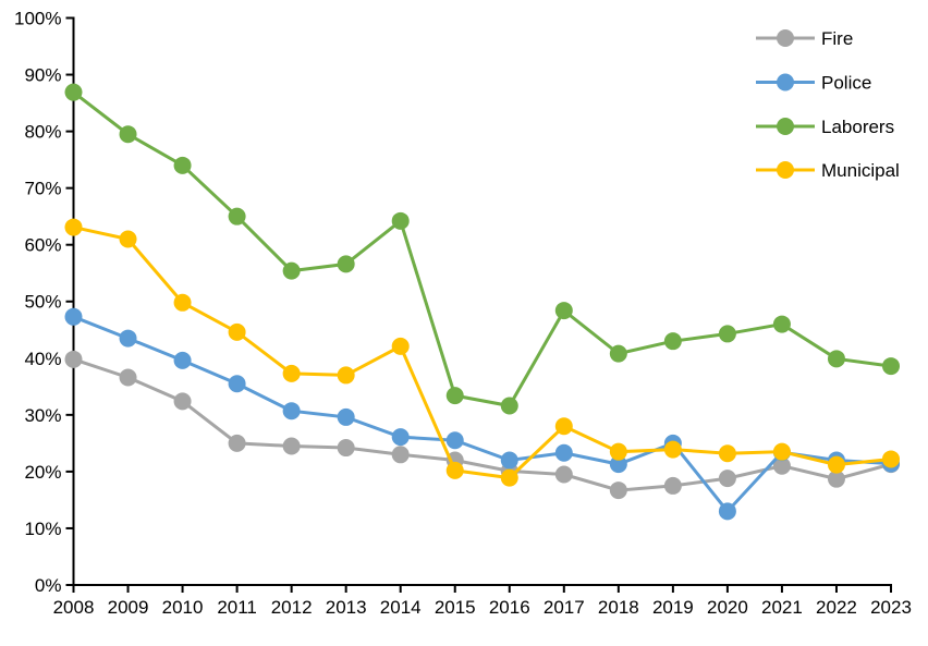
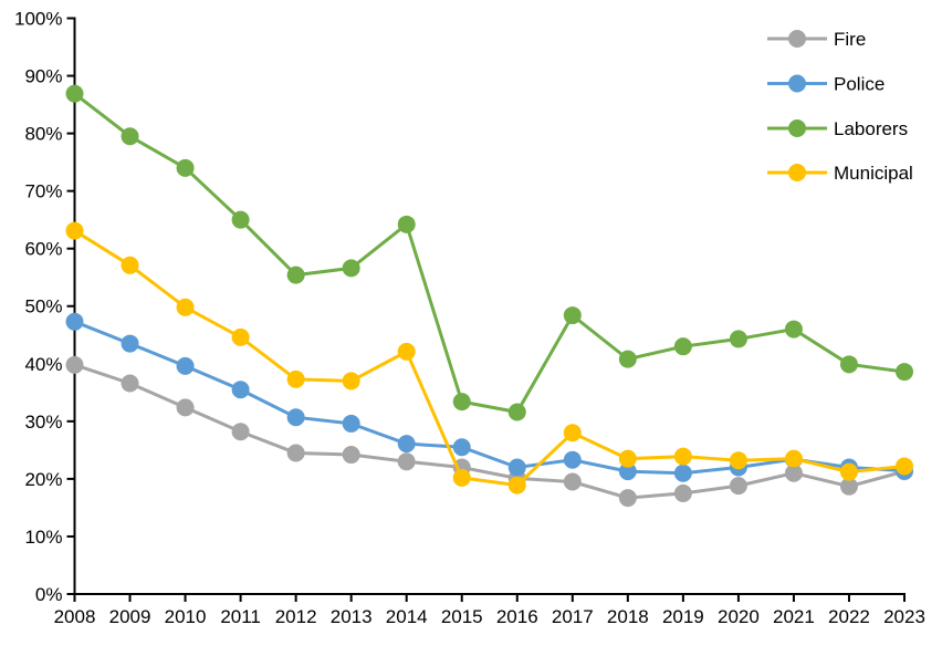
Municipal/2009: 61% -> 57%
Fire/2011: 25% -> 28%
Police/2019: 25% -> 21%
Police/2020: 13% -> 22%
